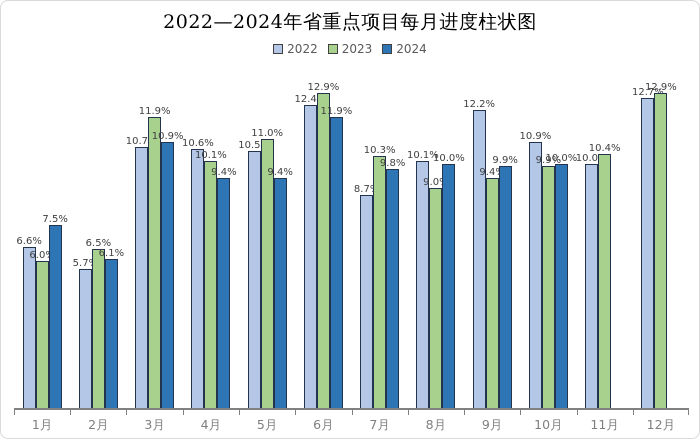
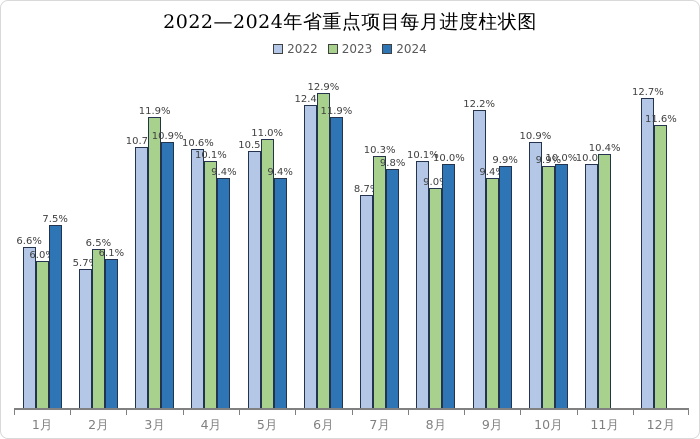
2023/12月: 12.9% -> 11.6%
